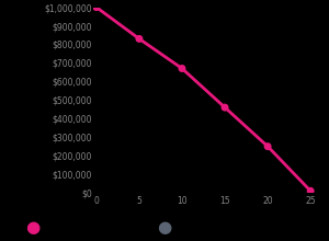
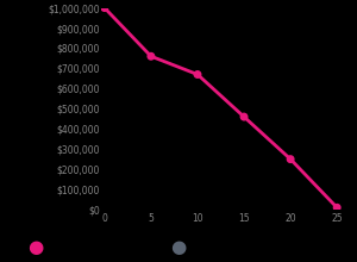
5: $830,000 -> $760,000
